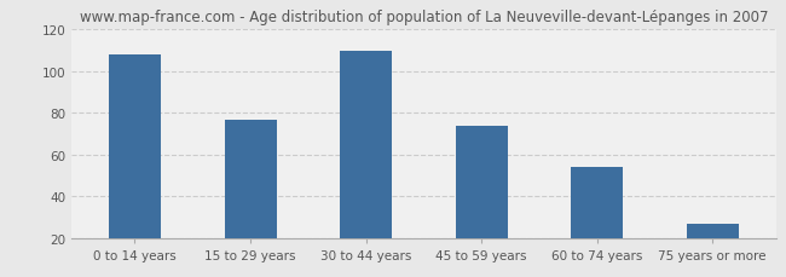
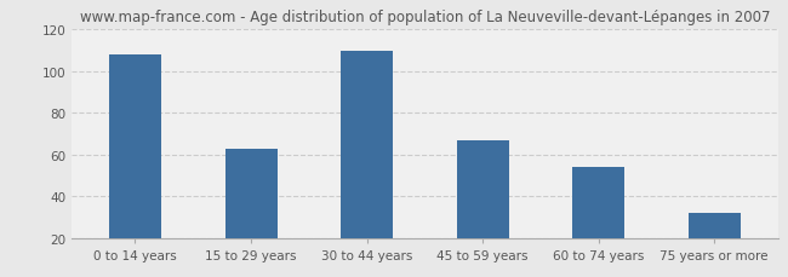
15 to 29 years: 77 -> 63
45 to 59 years: 74 -> 67
75 years or more: 27 -> 32
